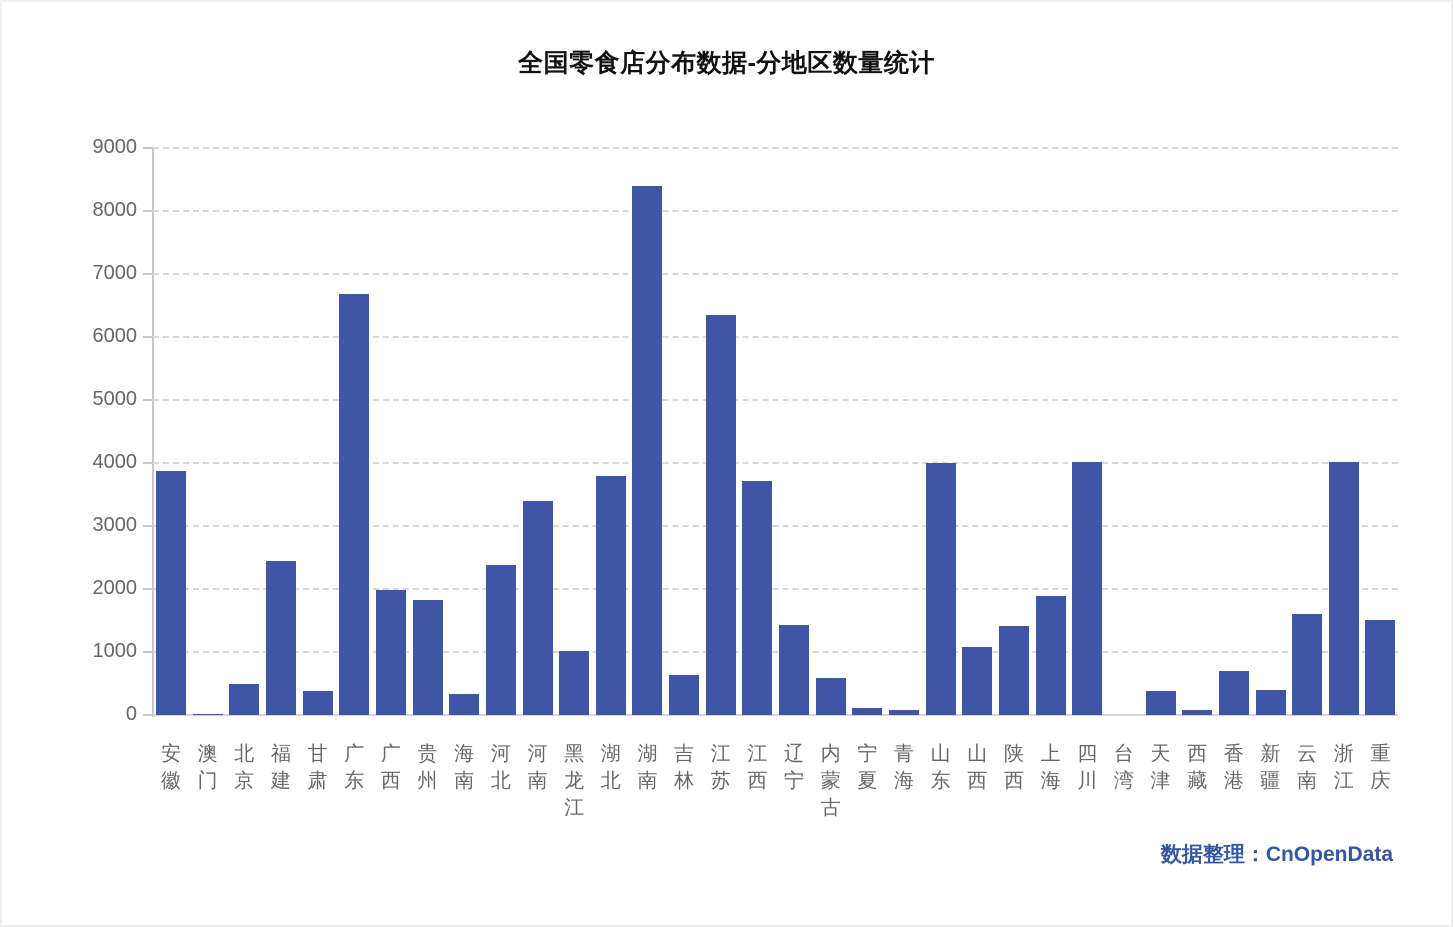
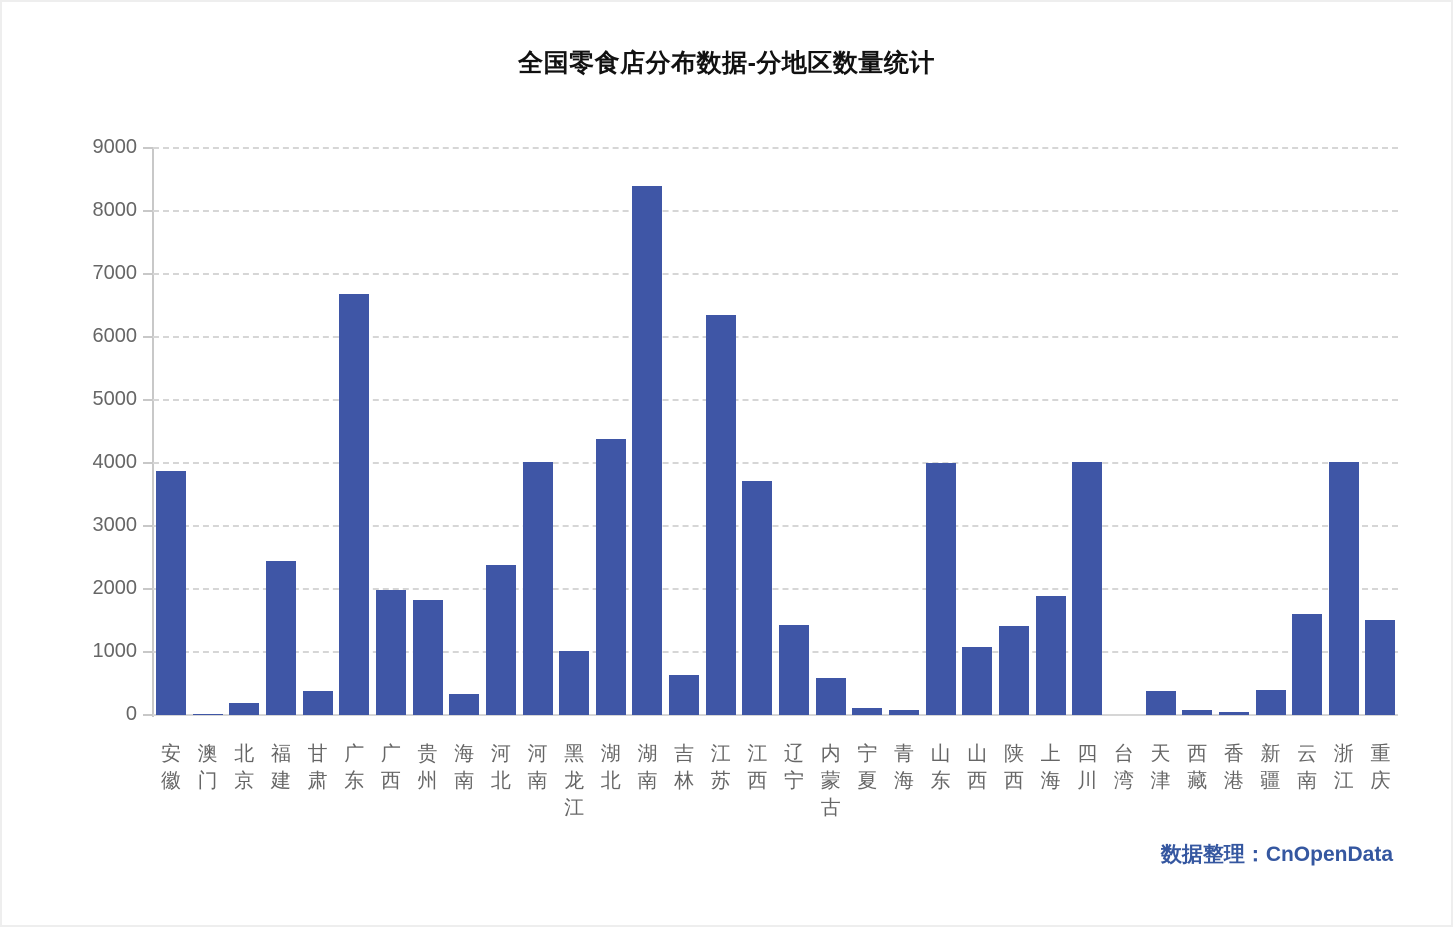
北京: 500 -> 200
河南: 3400 -> 4000
湖北: 3800 -> 4400
香港: 700 -> 100
